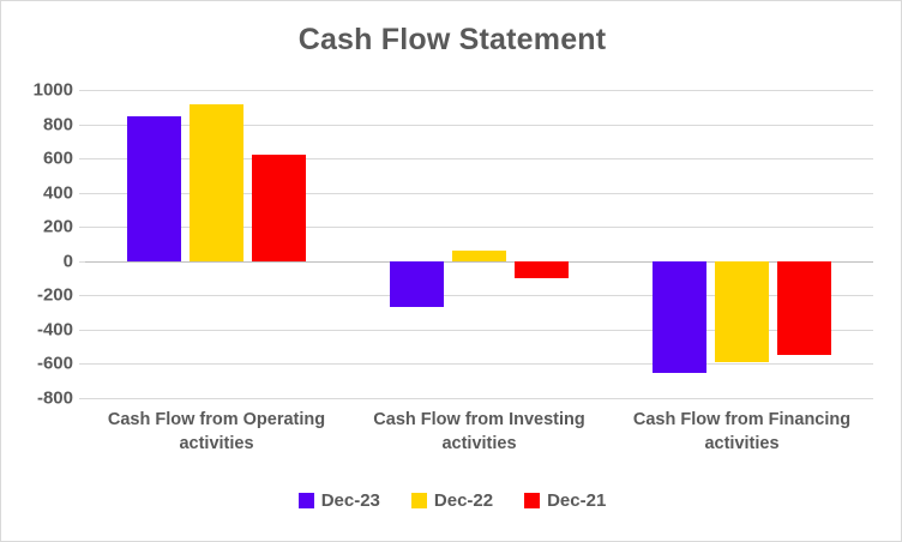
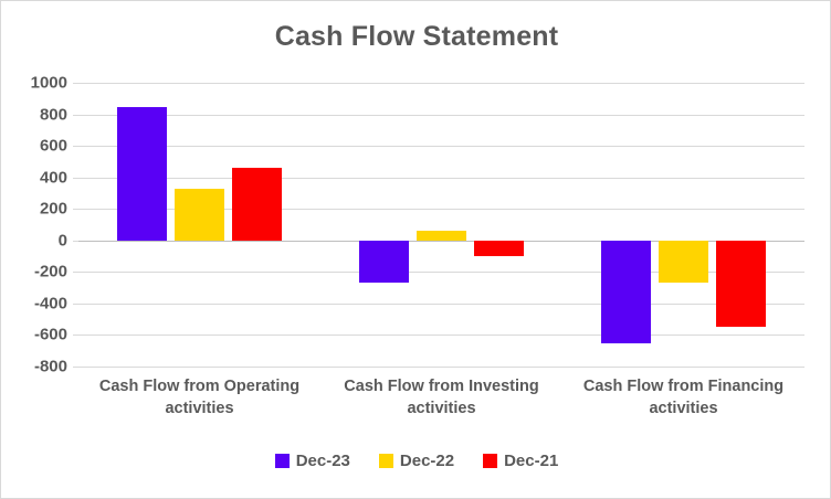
Dec-22/Cash Flow from Operating activities: 920 -> 330
Dec-21/Cash Flow from Operating activities: 620 -> 460
Dec-22/Cash Flow from Financing activities: -590 -> -270
